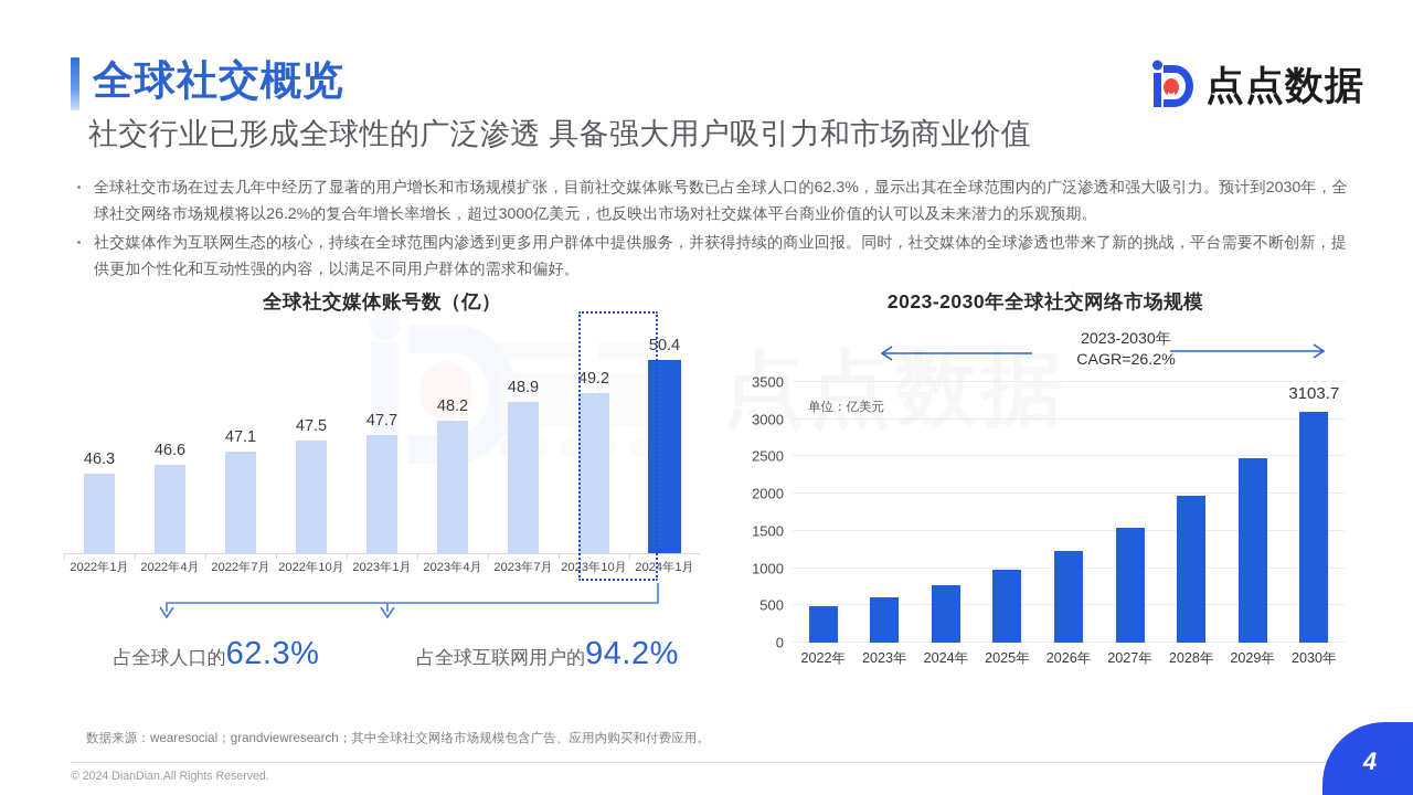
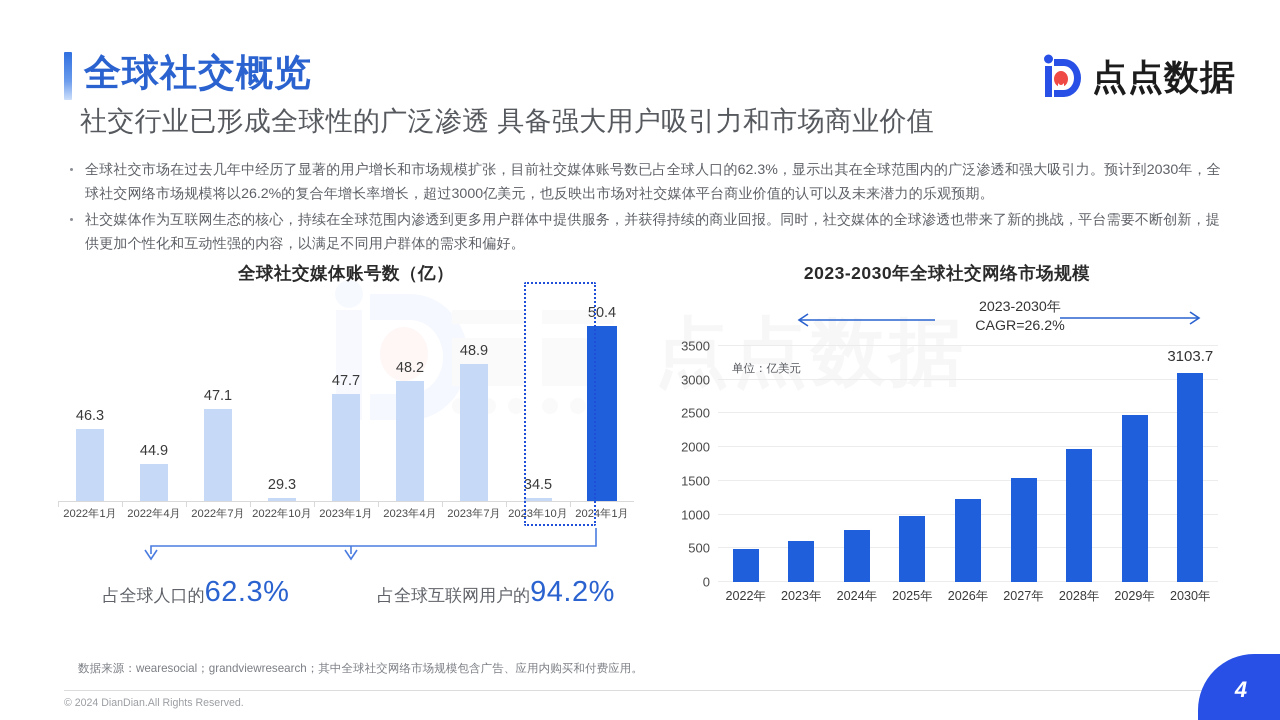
全球社交媒体账号数（亿）/2022年4月: 46.6 -> 44.9
全球社交媒体账号数（亿）/2022年10月: 47.5 -> 29.3
全球社交媒体账号数（亿）/2023年10月: 49.2 -> 34.5
